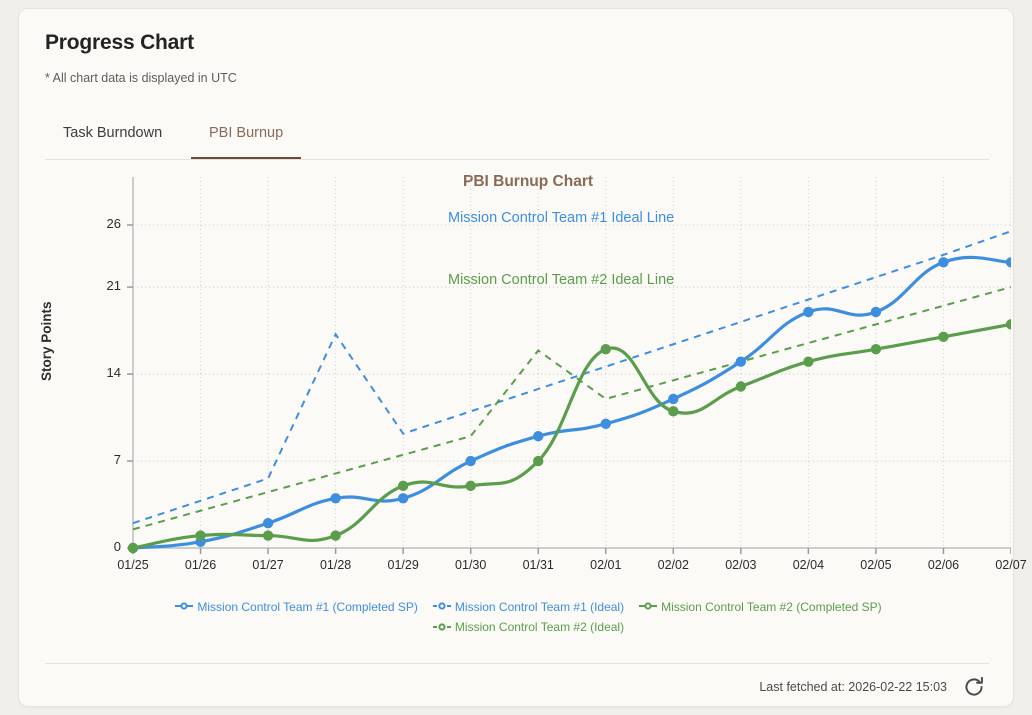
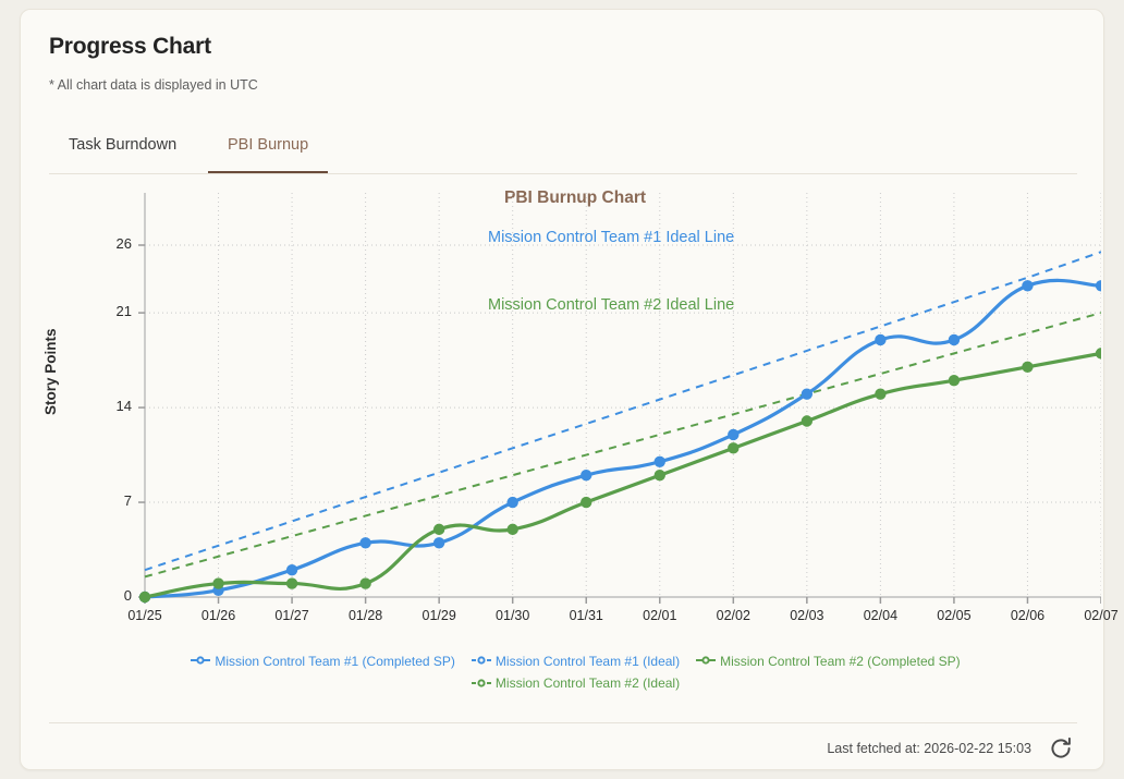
Mission Control Team #1 (Ideal)/01/28: 17.2 -> 7.4
Mission Control Team #2 (Ideal)/01/31: 15.9 -> 10.5
Mission Control Team #2 (Completed SP)/02/01: 16 -> 9
